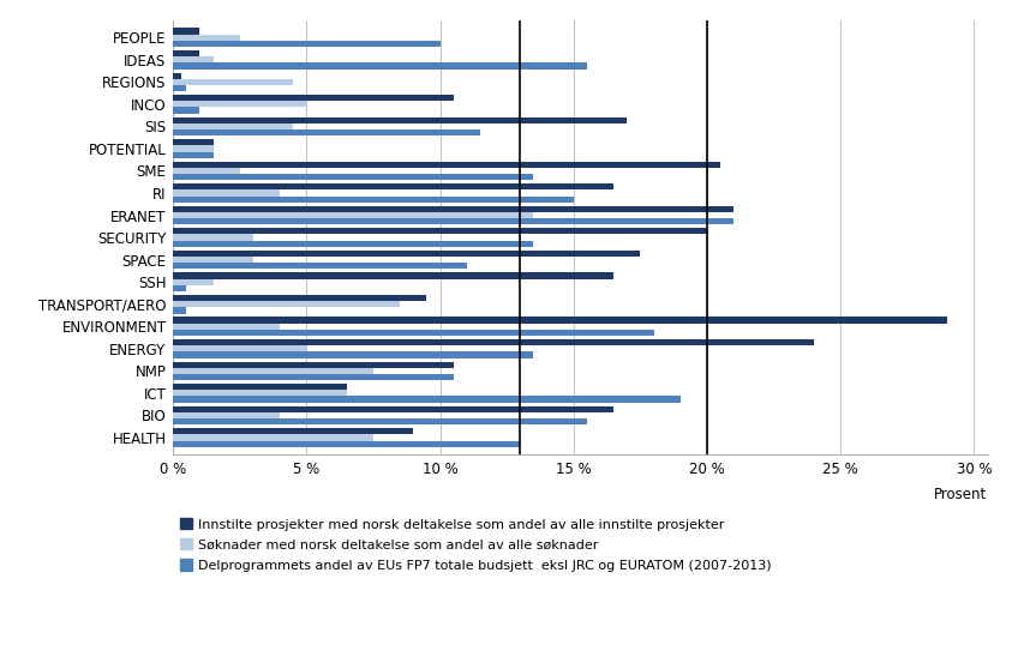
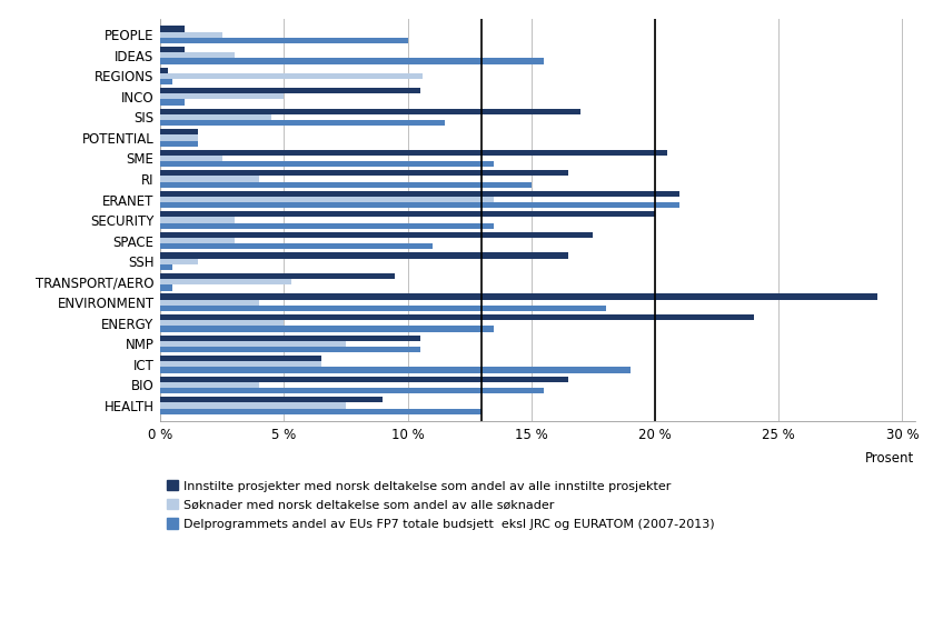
Søknader med norsk deltakelse som andel av alle søknader/IDEAS: 1.5 % -> 3.0 %
Søknader med norsk deltakelse som andel av alle søknader/REGIONS: 4.5 % -> 10.6 %
Søknader med norsk deltakelse som andel av alle søknader/TRANSPORT/AERO: 8.5 % -> 5.3 %
